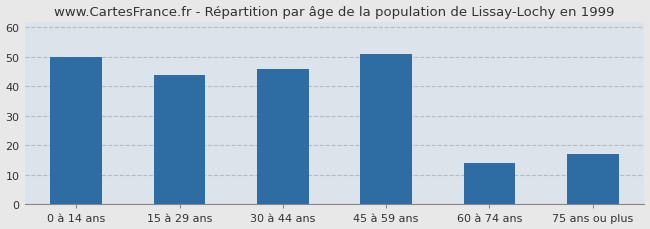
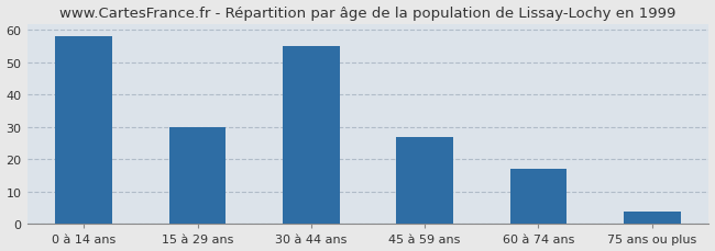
0 à 14 ans: 50 -> 58
15 à 29 ans: 44 -> 30
30 à 44 ans: 46 -> 55
45 à 59 ans: 51 -> 27
60 à 74 ans: 14 -> 17
75 ans ou plus: 17 -> 4
